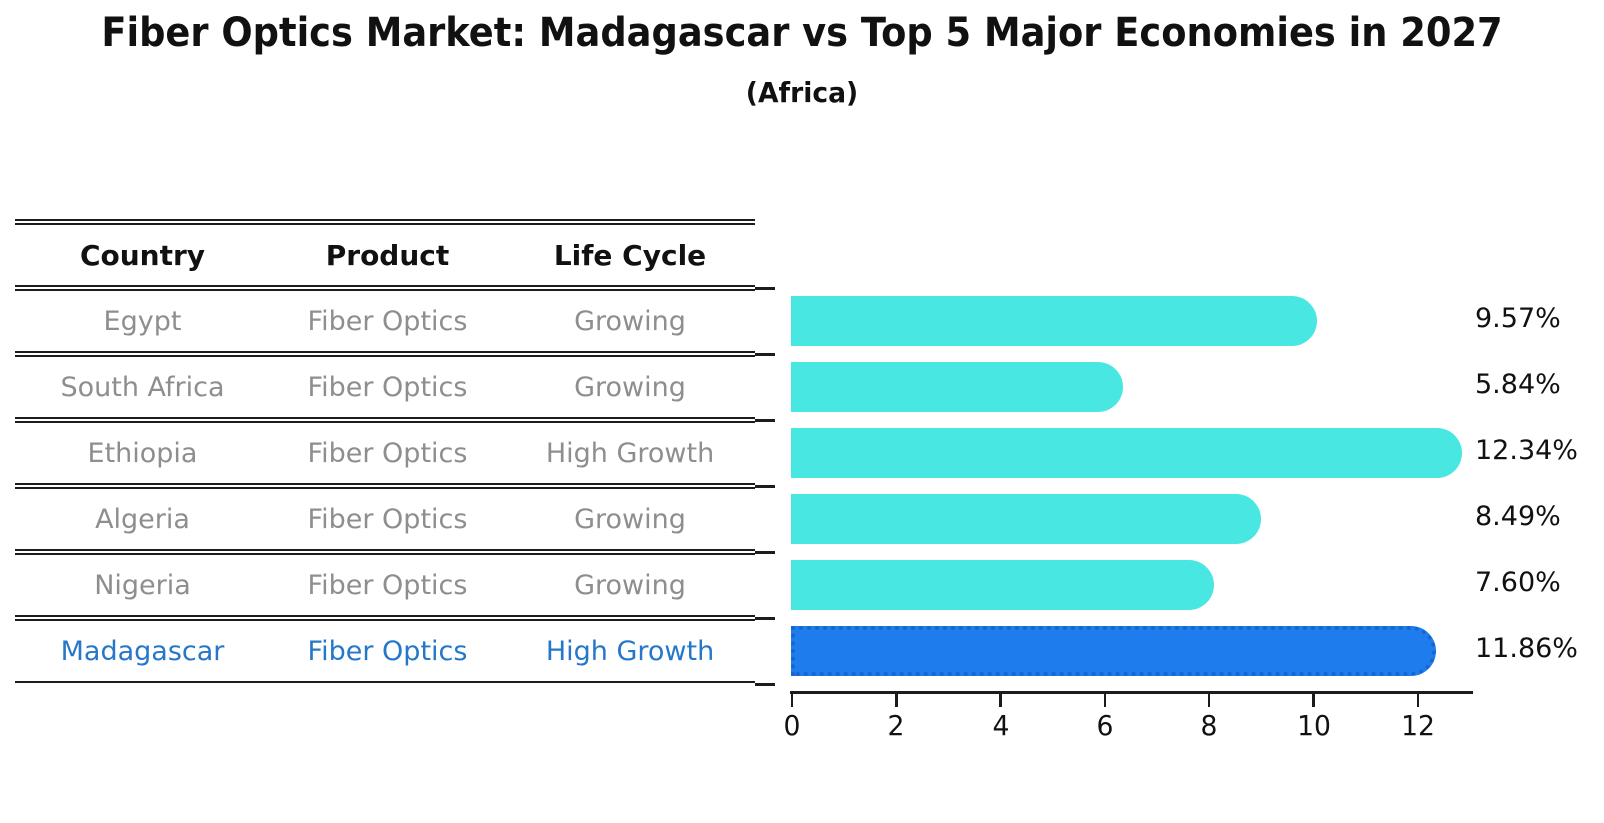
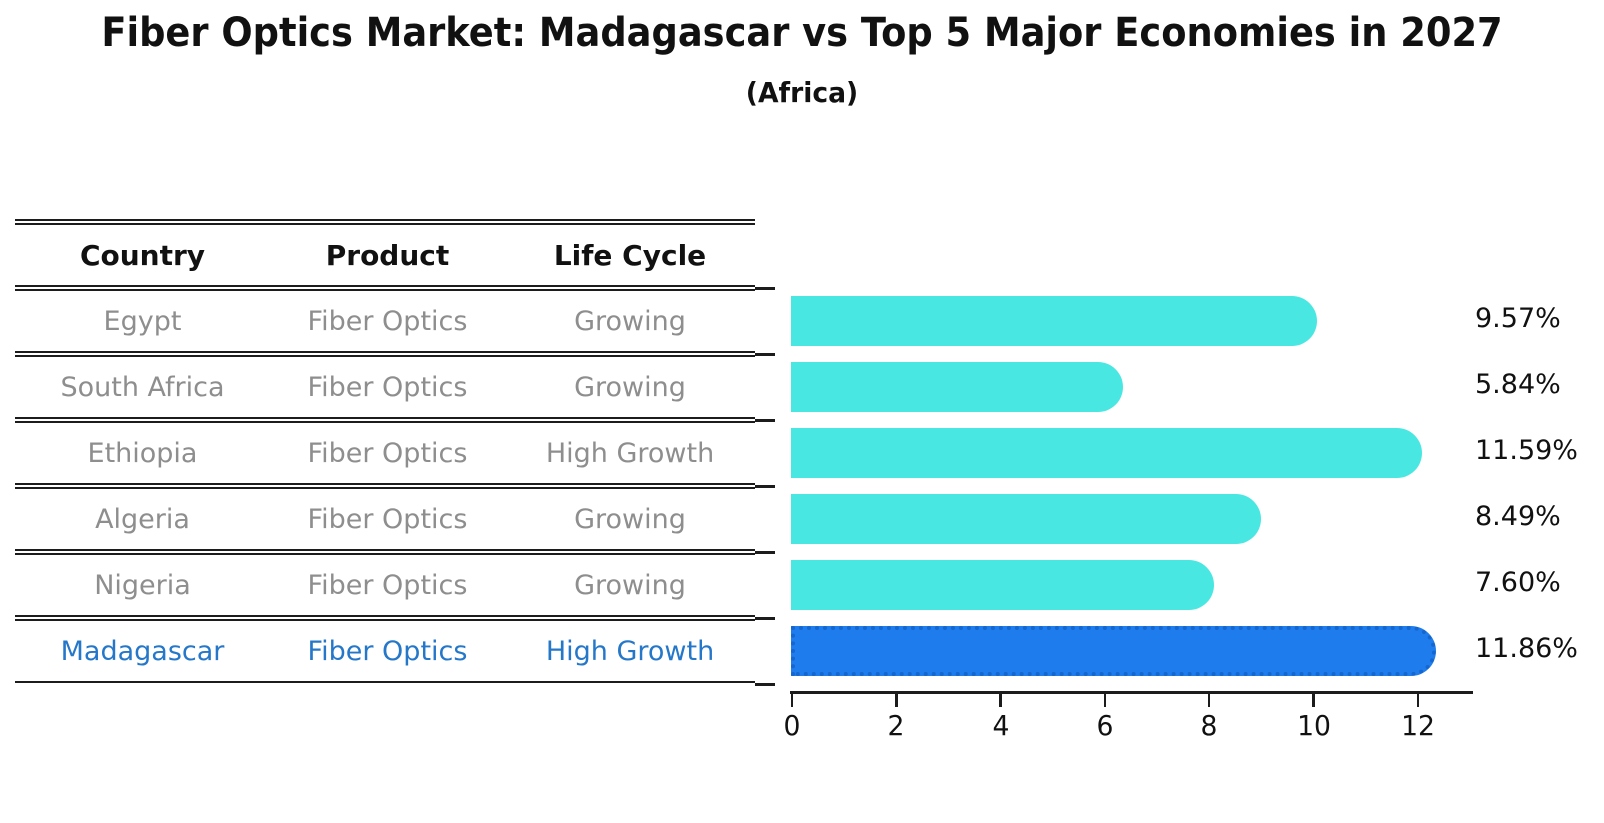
Ethiopia: 12.34% -> 11.59%
